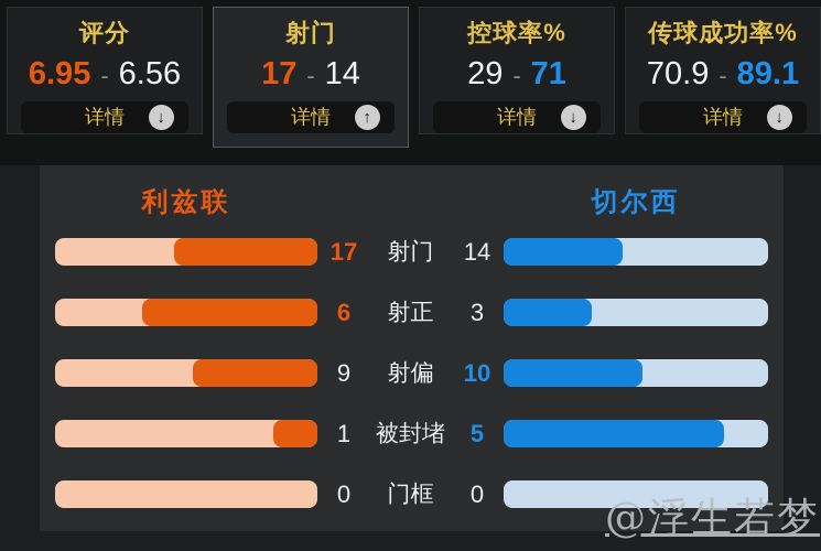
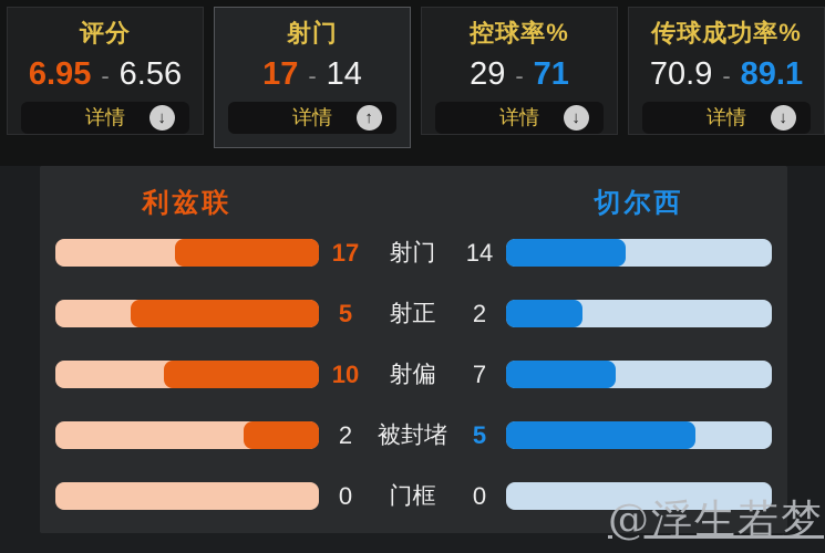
利兹联/射正: 6 -> 5
切尔西/射正: 3 -> 2
利兹联/射偏: 9 -> 10
切尔西/射偏: 10 -> 7
利兹联/被封堵: 1 -> 2
